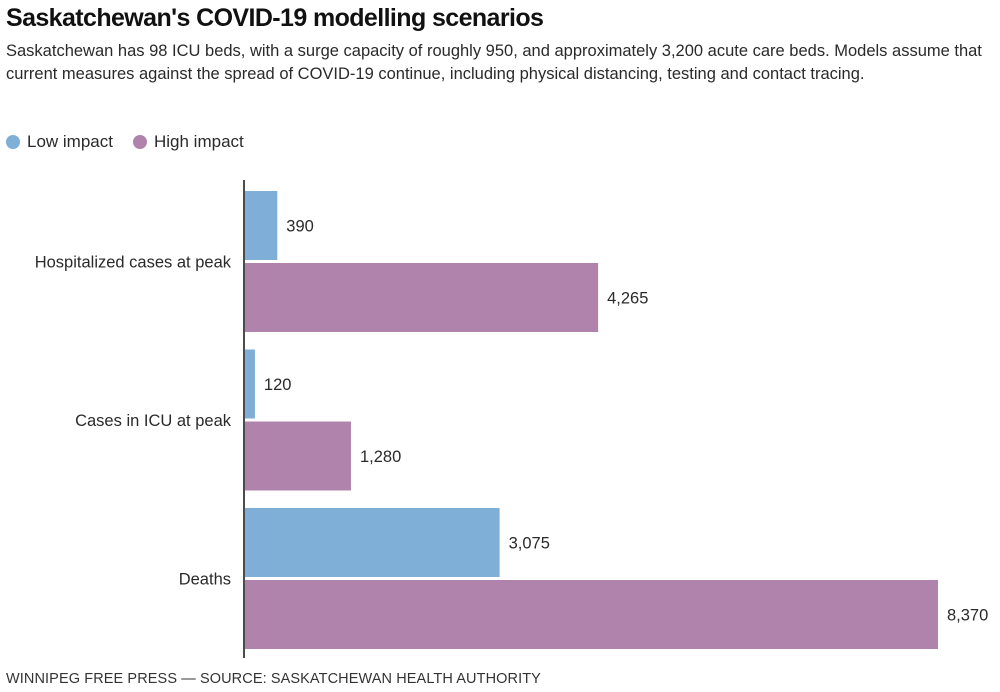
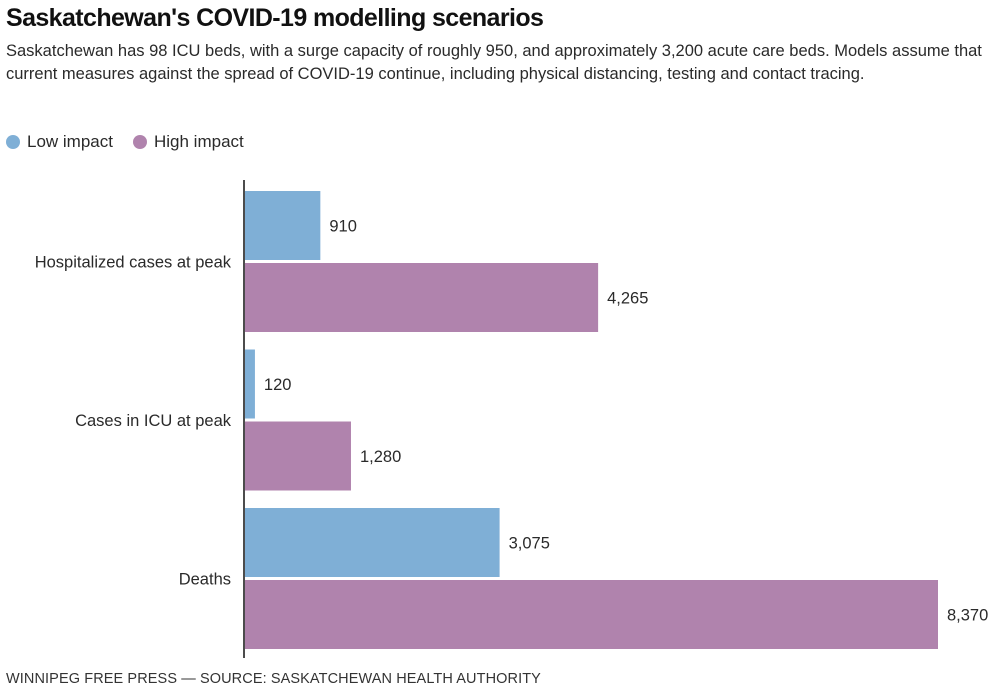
Low impact/Hospitalized cases at peak: 390 -> 910
